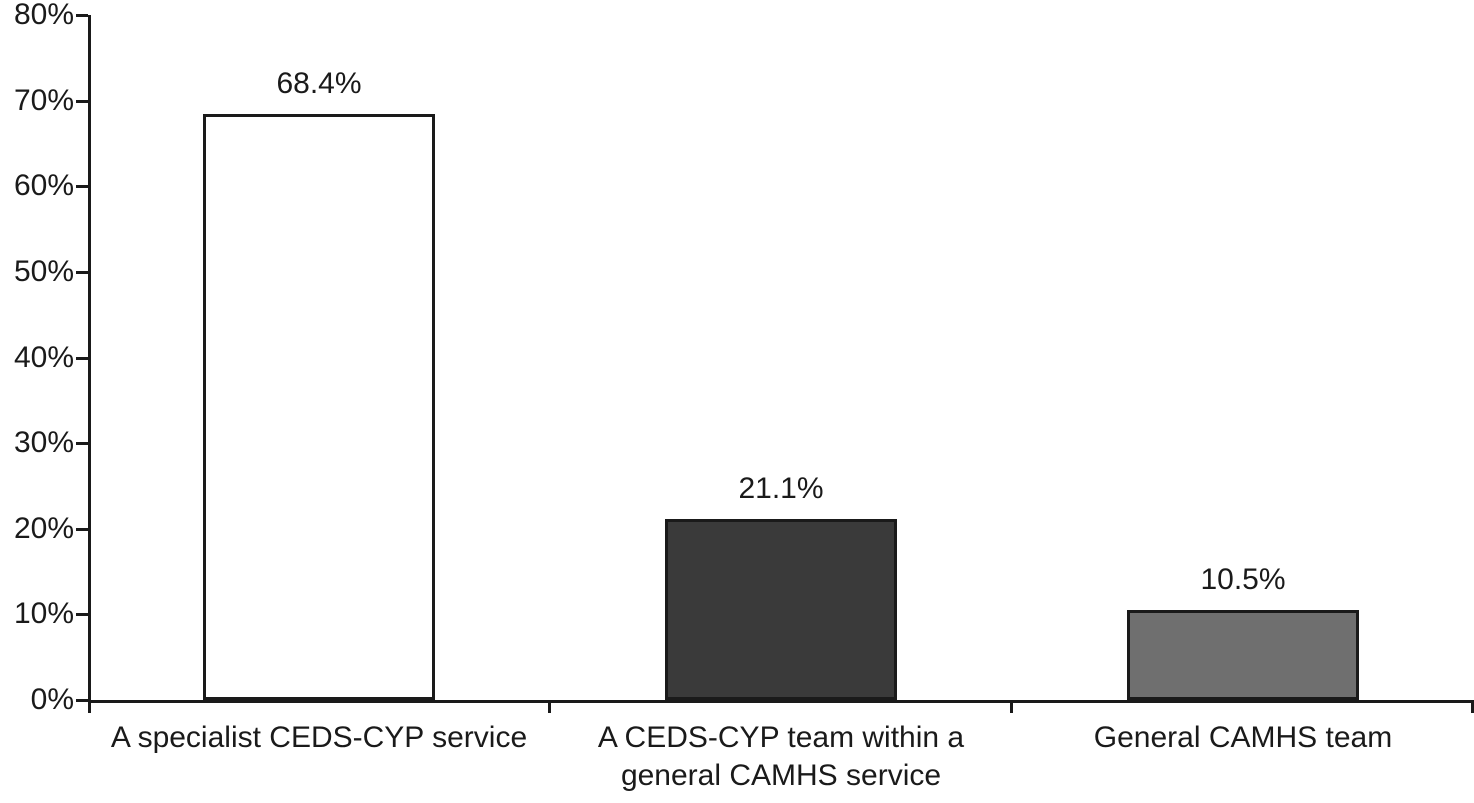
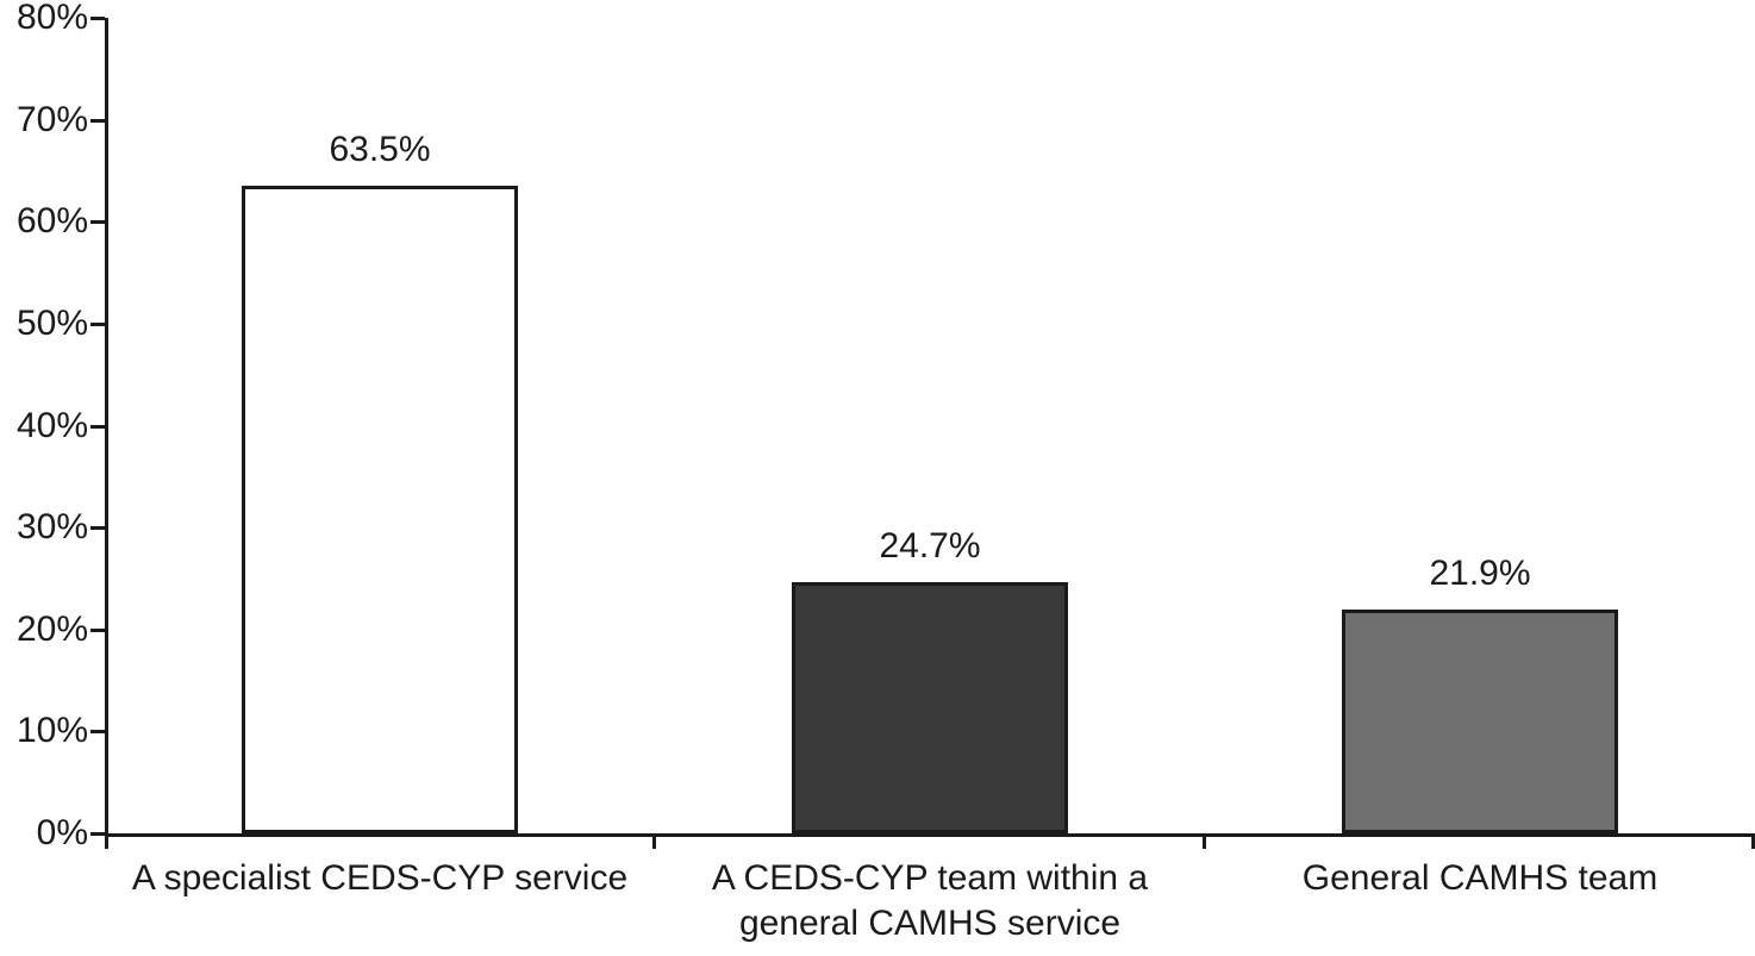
A specialist CEDS-CYP service: 68.4% -> 63.5%
A CEDS-CYP team within a general CAMHS service: 21.1% -> 24.7%
General CAMHS team: 10.5% -> 21.9%
